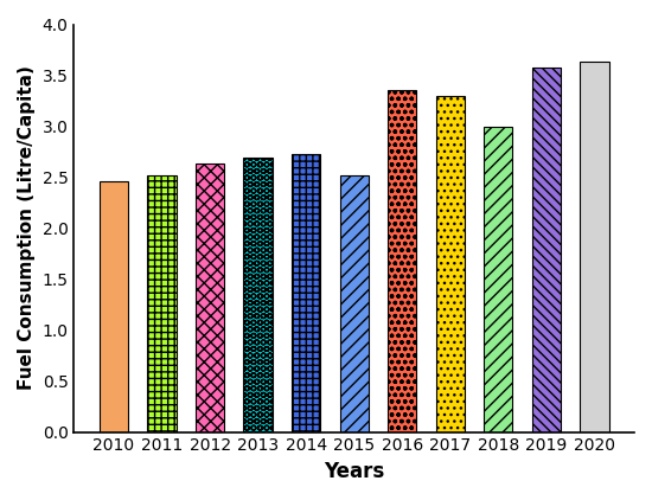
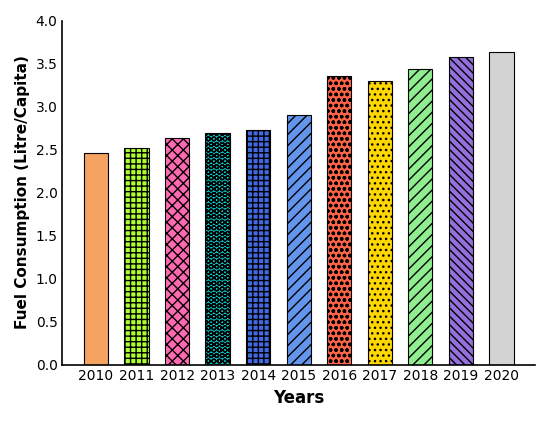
2015: 2.52 -> 2.90
2018: 3.00 -> 3.44
